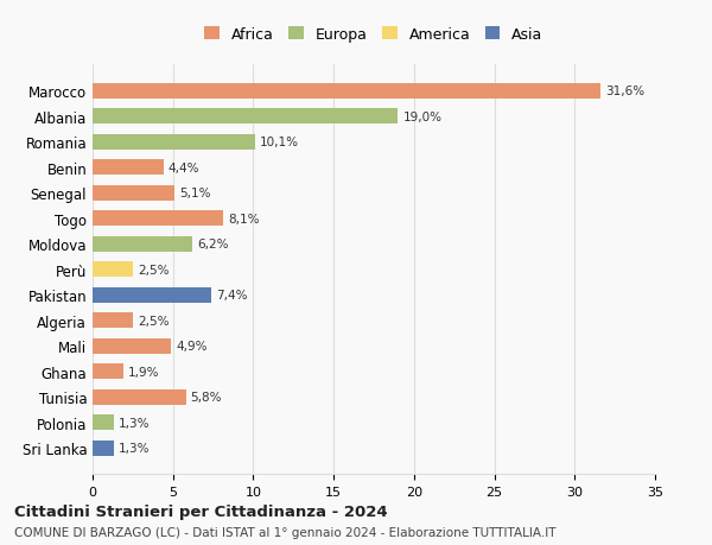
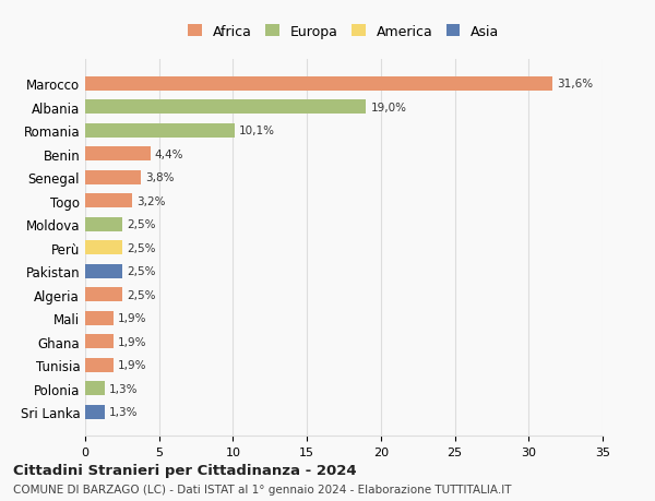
Senegal: 5,1% -> 3,8%
Togo: 8,1% -> 3,2%
Moldova: 6,2% -> 2,5%
Pakistan: 7,4% -> 2,5%
Mali: 4,9% -> 1,9%
Tunisia: 5,8% -> 1,9%
